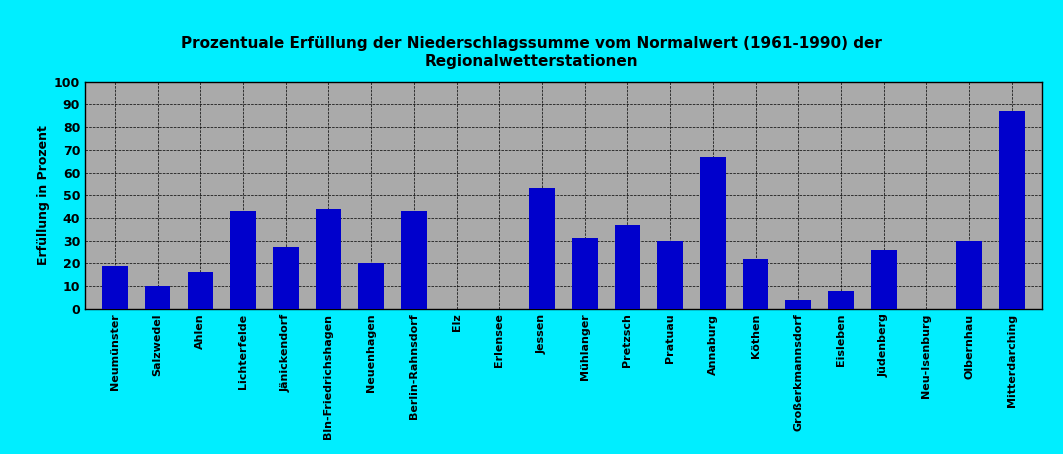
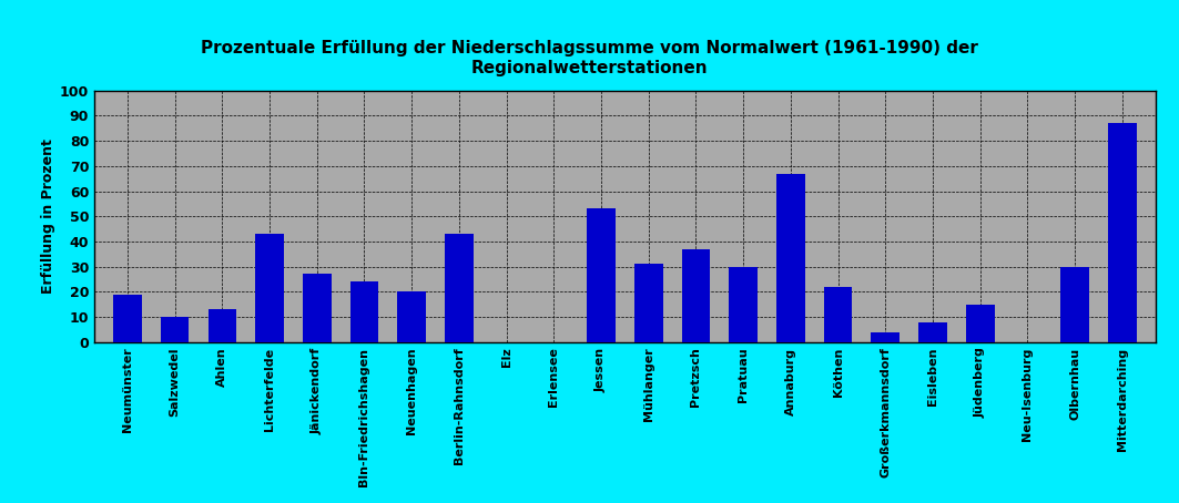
Ahlen: 16 -> 13
Bln-Friedrichshagen: 44 -> 24
Jüdenberg: 26 -> 15
